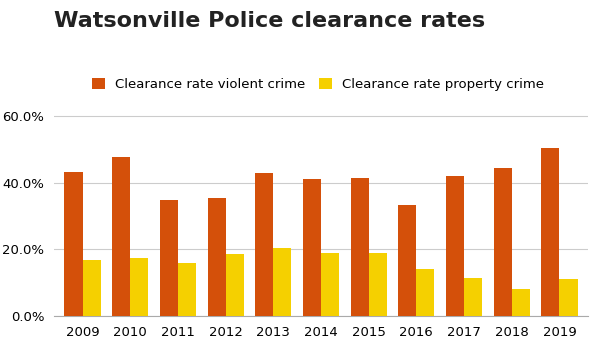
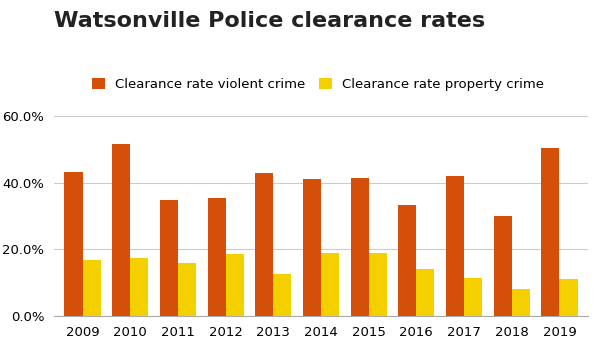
Clearance rate violent crime/2010: 47.7% -> 51.5%
Clearance rate property crime/2013: 20.5% -> 12.5%
Clearance rate violent crime/2018: 44.4% -> 30.0%
